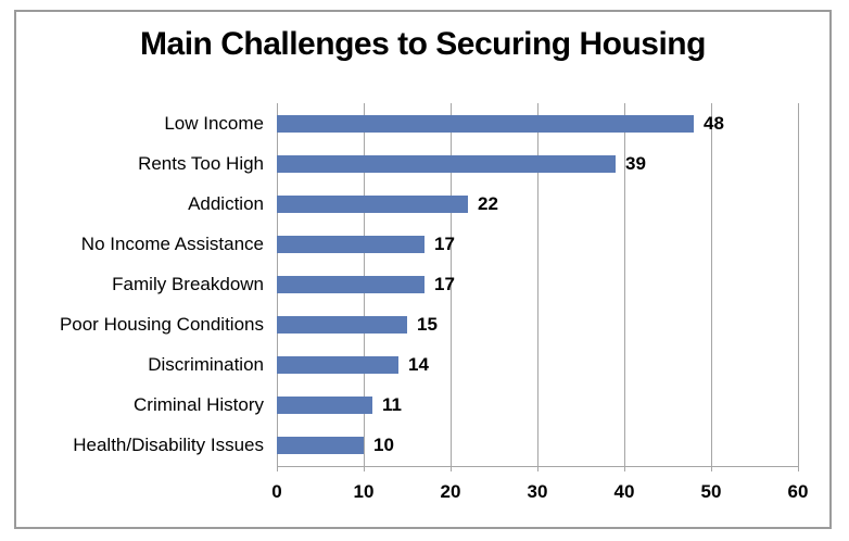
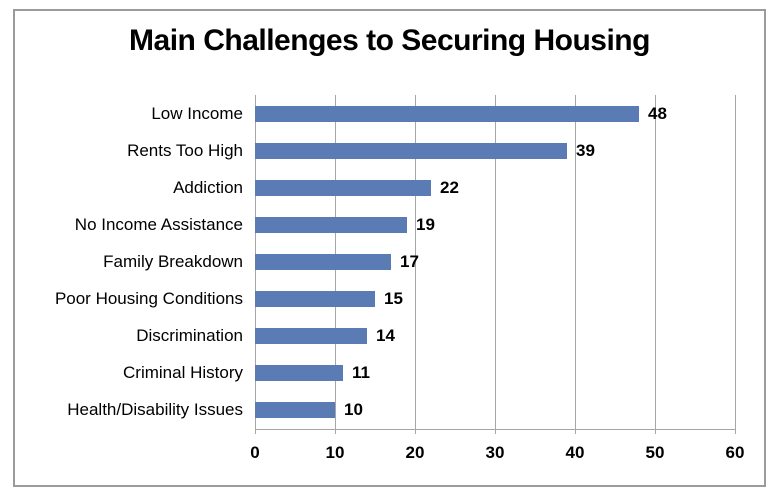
No Income Assistance: 17 -> 19
